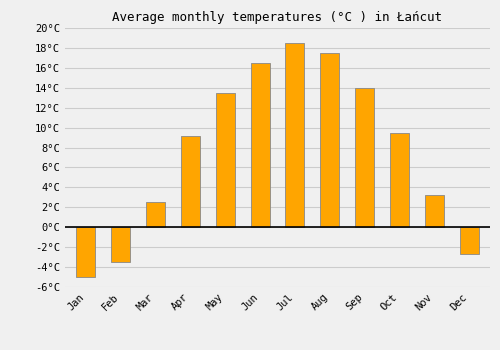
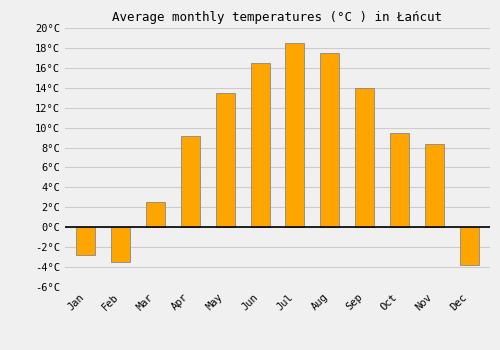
Jan: -5.0°C -> -2.8°C
Nov: 3.2°C -> 8.4°C
Dec: -2.7°C -> -3.8°C
